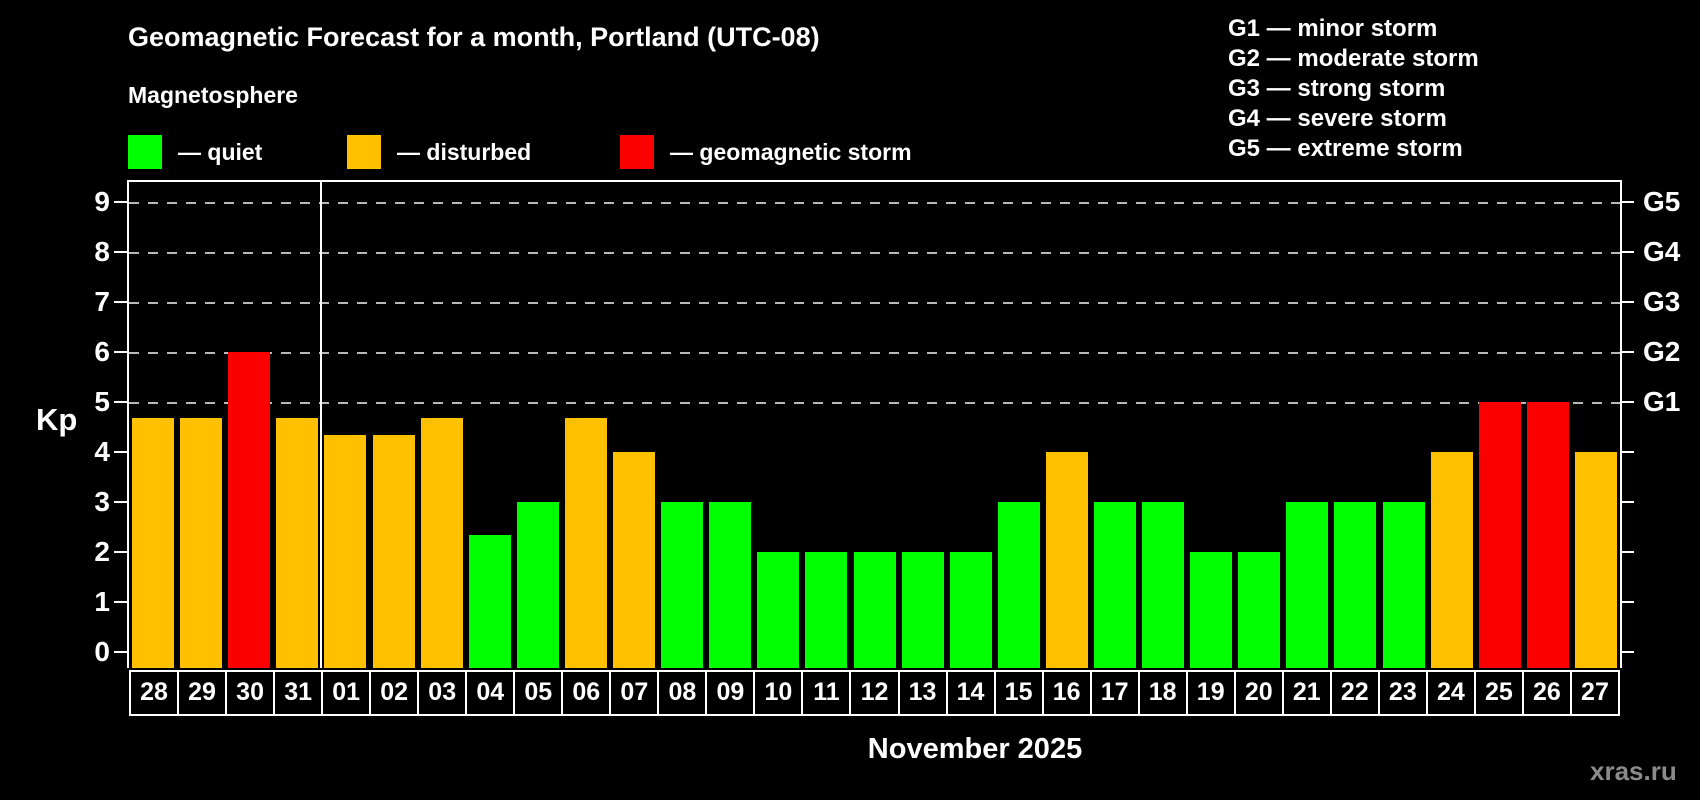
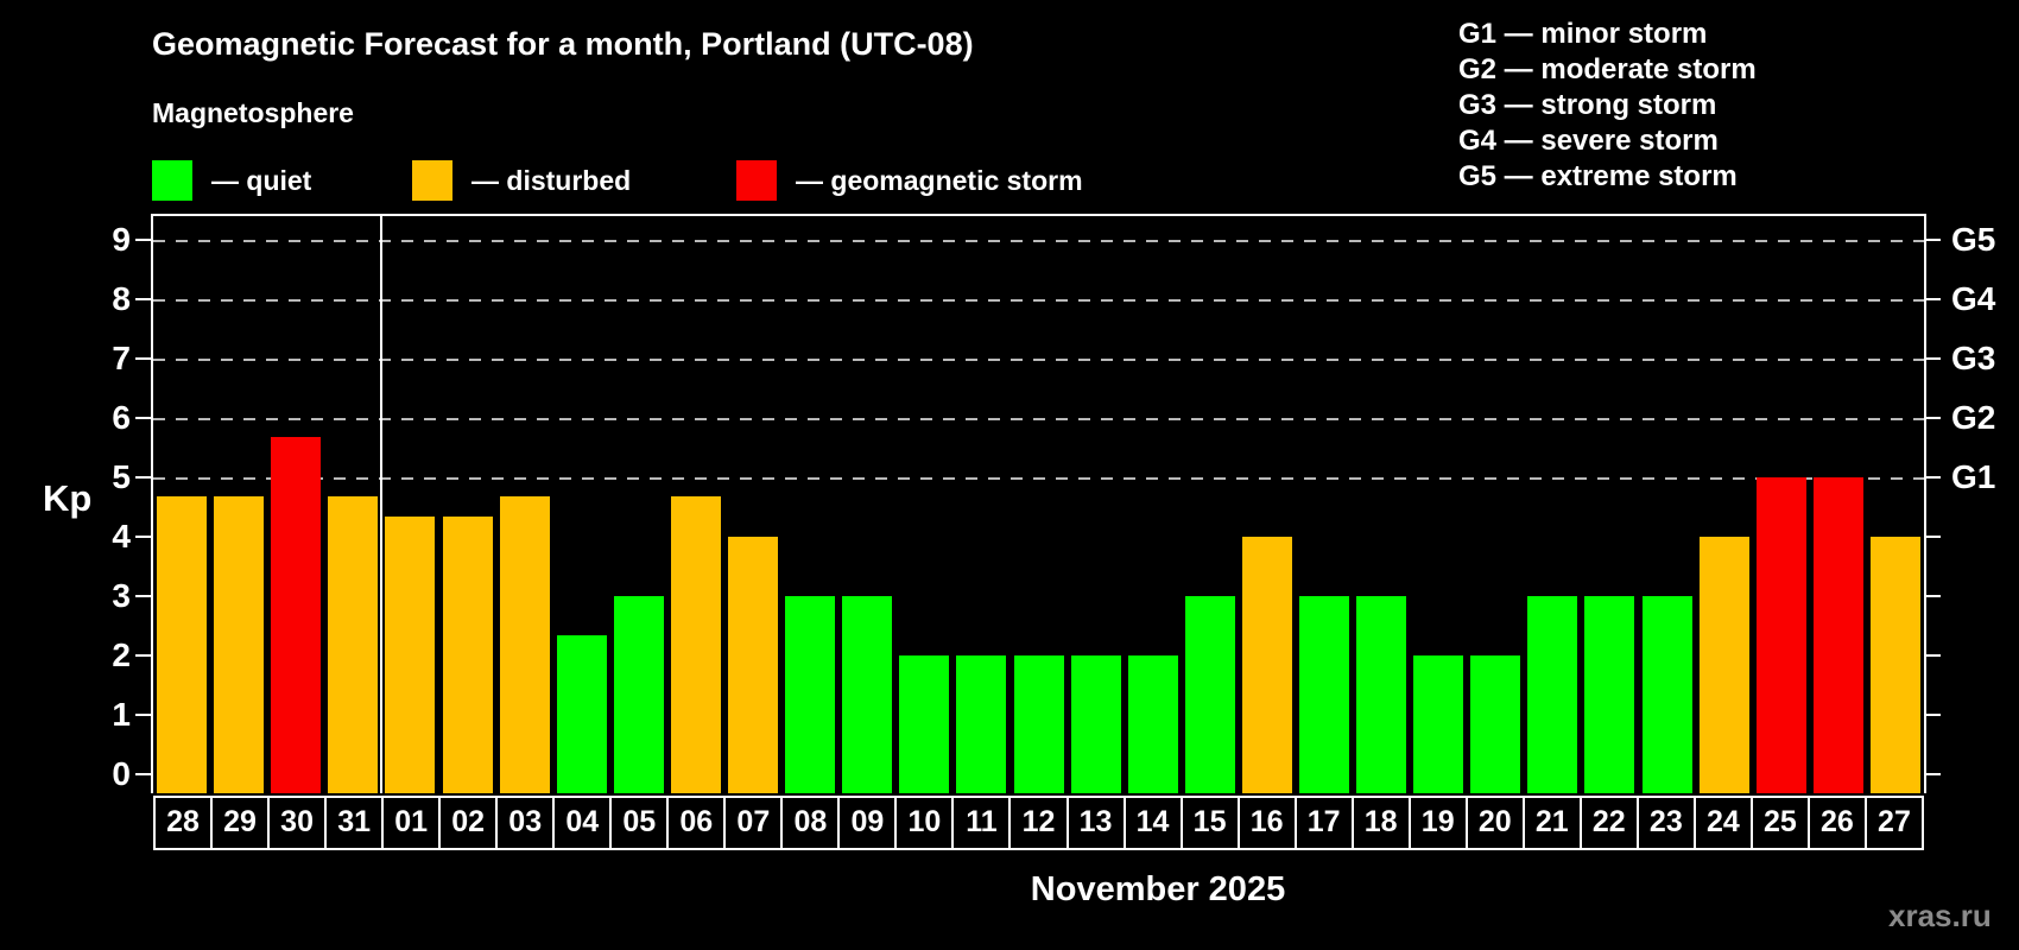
30: 6.0 -> 5.7
